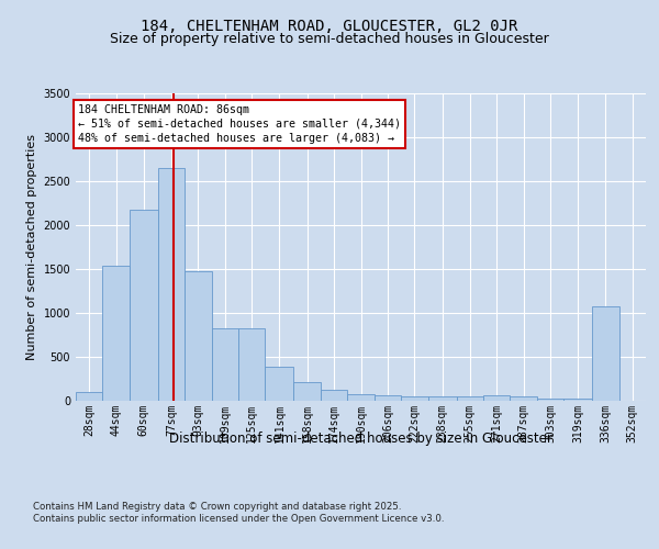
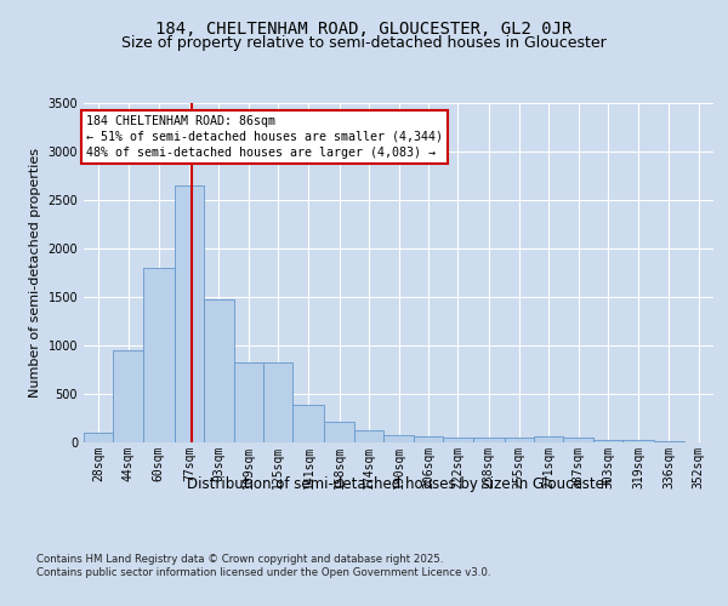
44sqm: 1540 -> 950
60sqm: 2180 -> 1800
336sqm: 1080 -> 10
